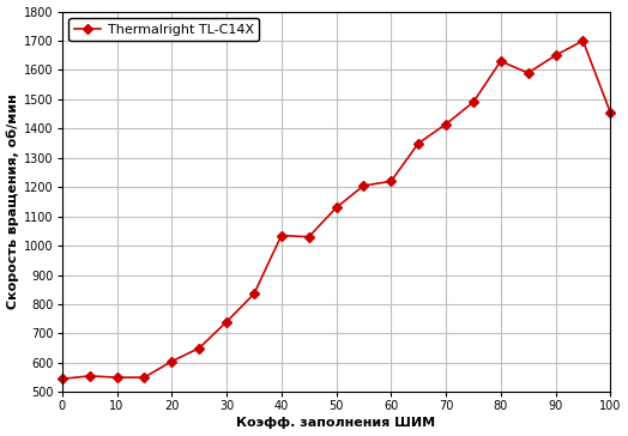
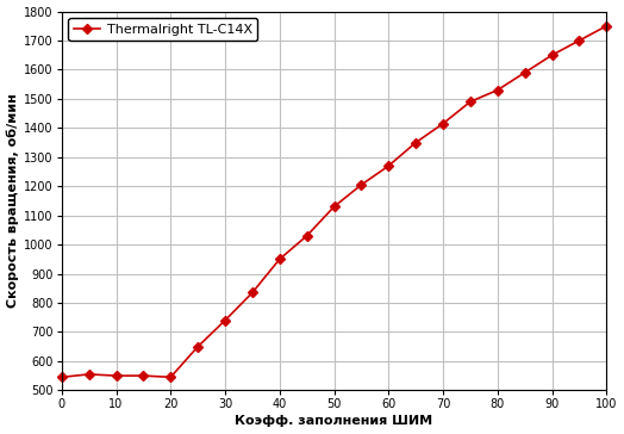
20: 605 -> 545
40: 1035 -> 950
60: 1220 -> 1270
80: 1630 -> 1530
100: 1455 -> 1750
